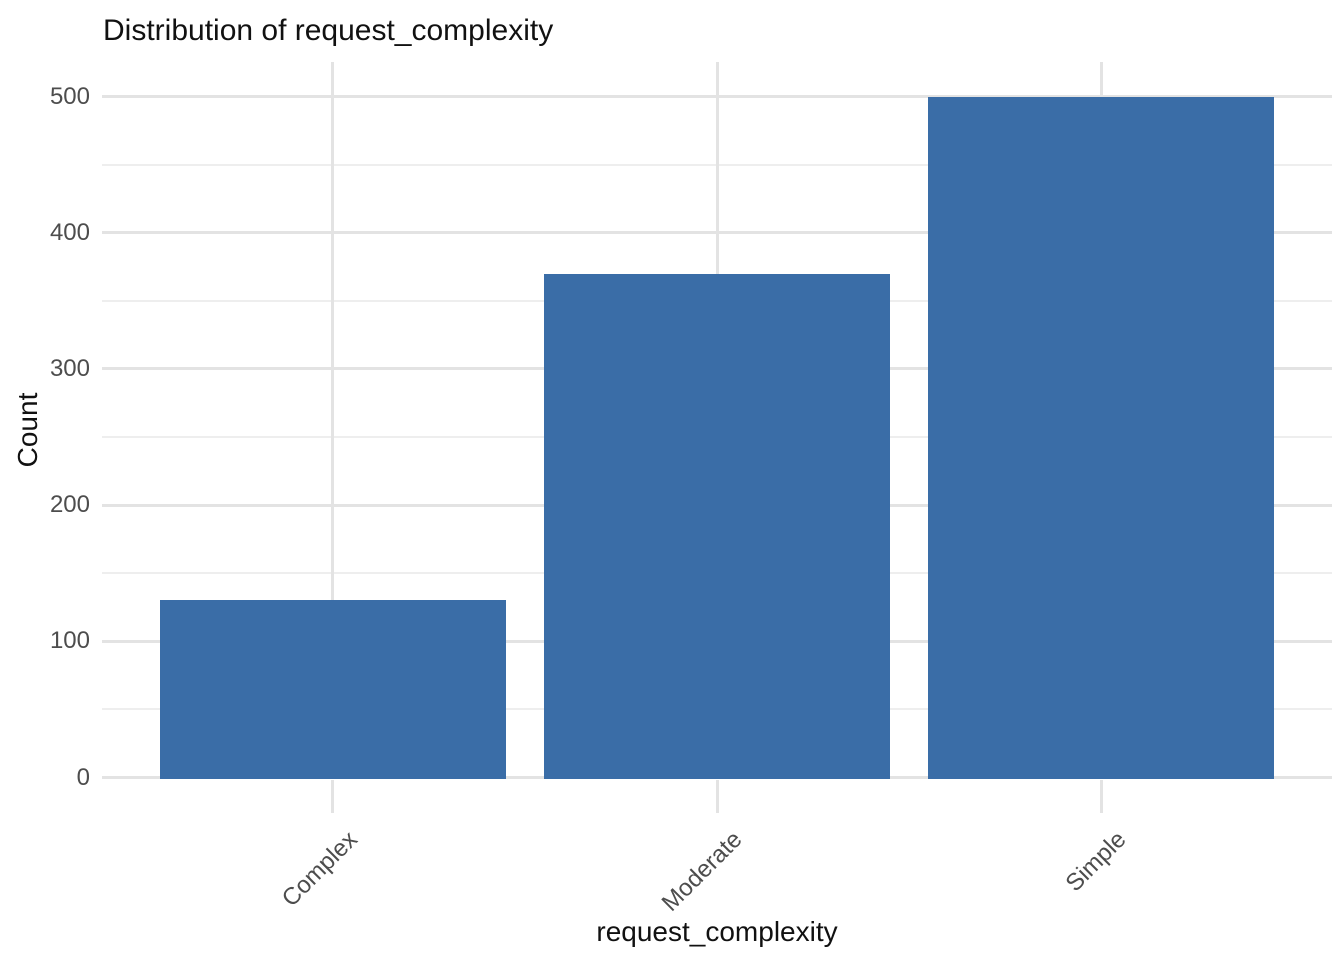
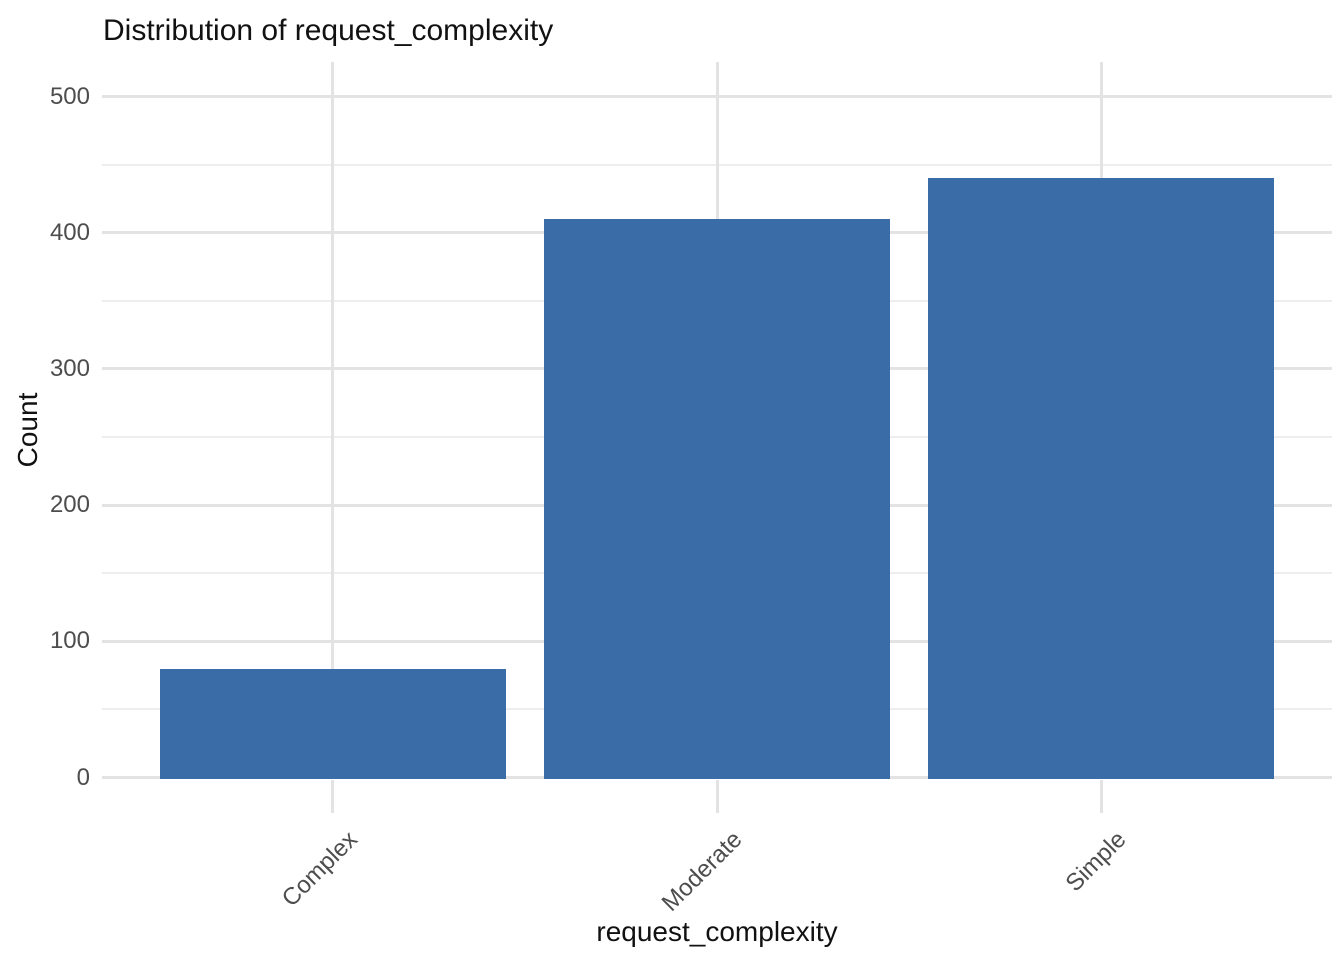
Complex: 130 -> 80
Moderate: 370 -> 410
Simple: 500 -> 440
